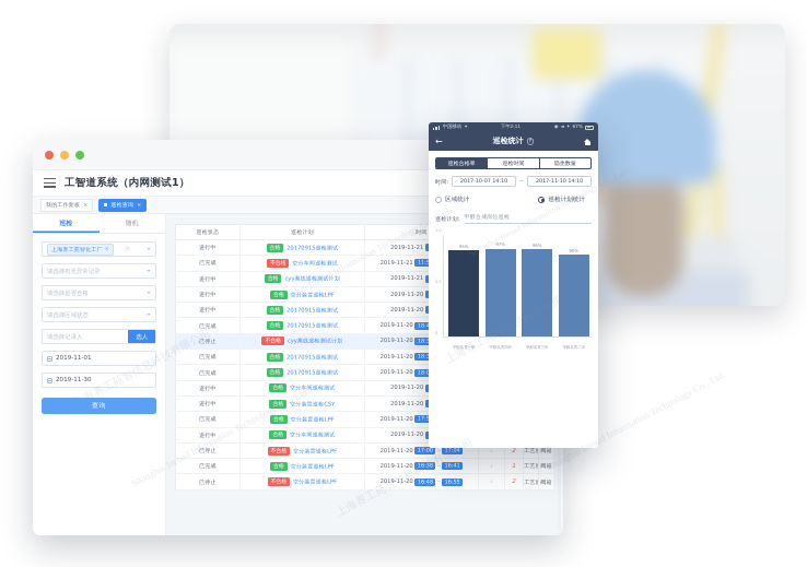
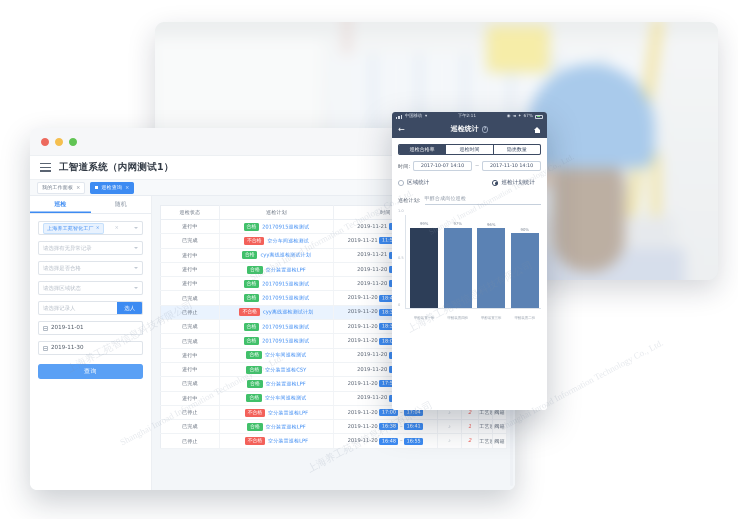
甲醇装置一班: 95% -> 99%
